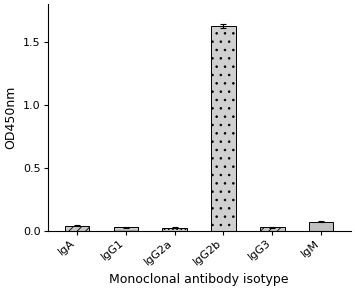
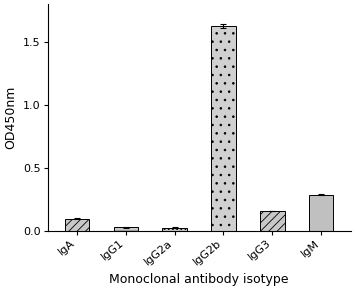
IgA: 0.04 -> 0.10
IgG3: 0.03 -> 0.16
IgM: 0.07 -> 0.29
